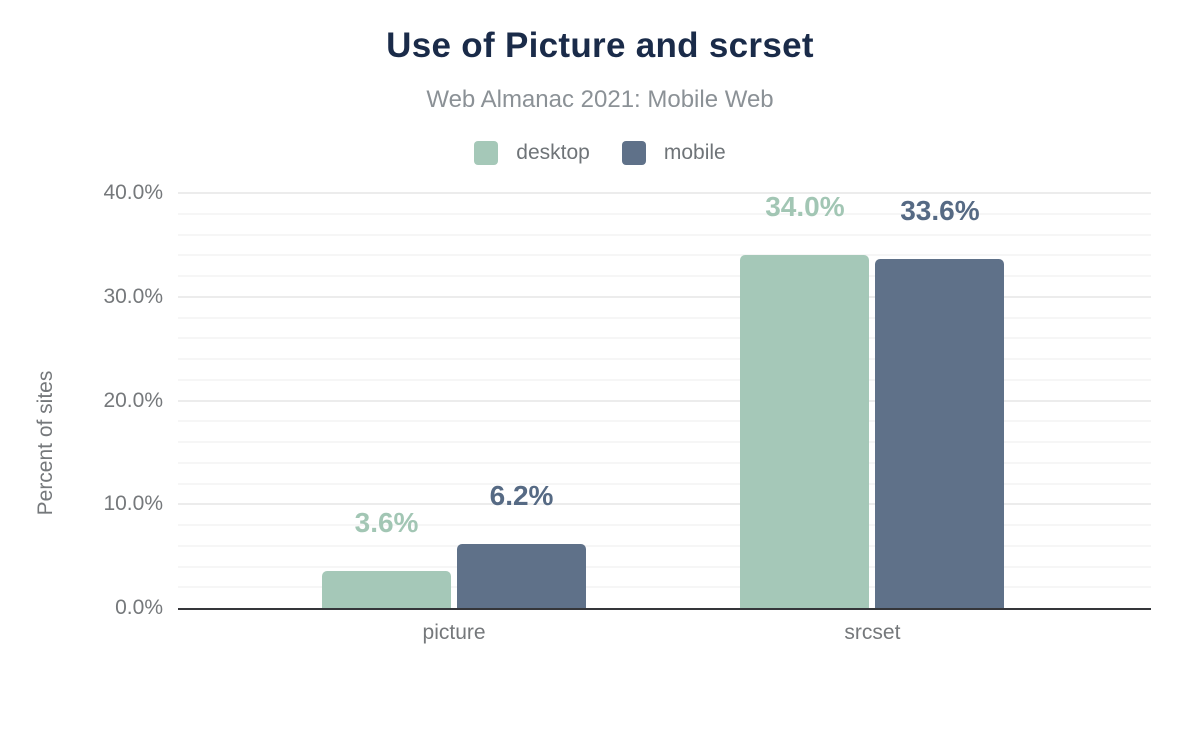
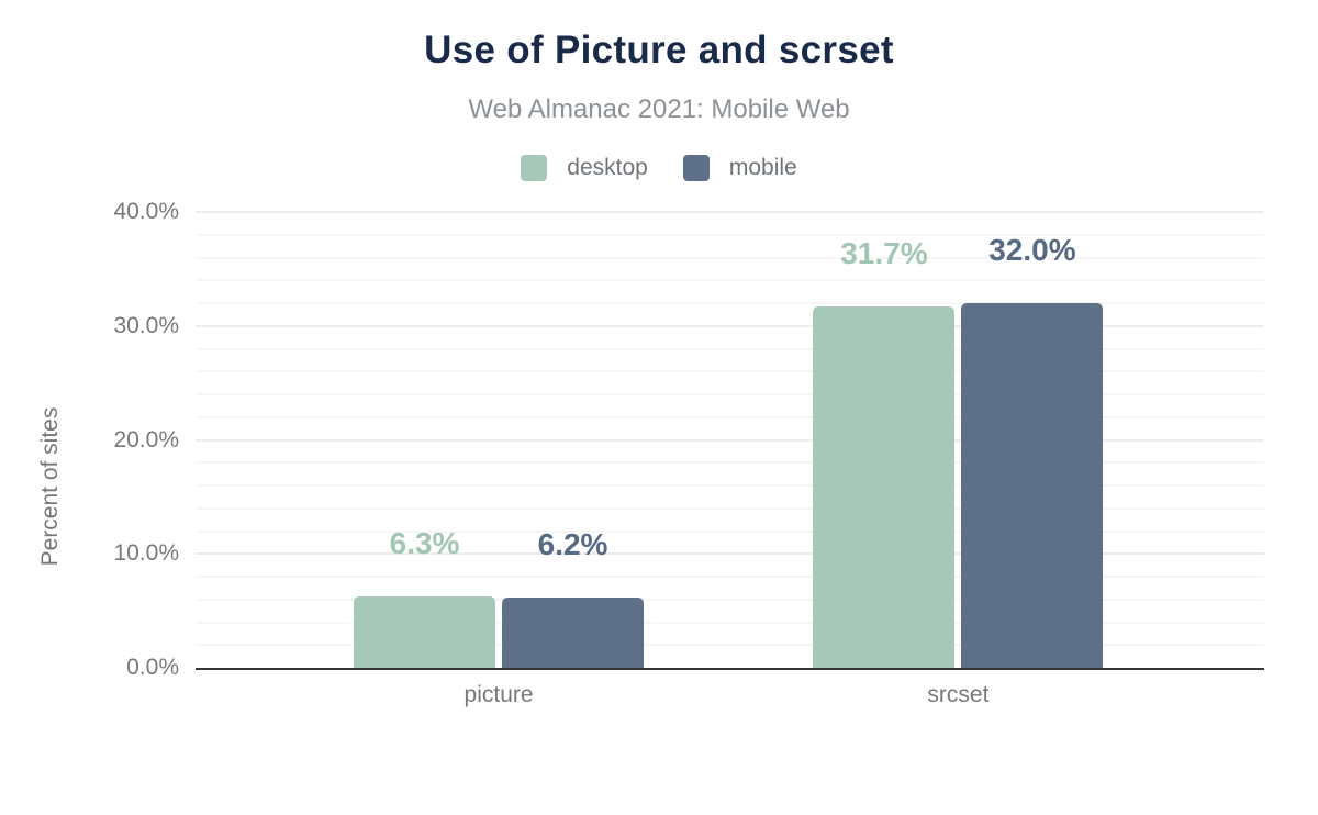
desktop/picture: 3.6% -> 6.3%
desktop/srcset: 34.0% -> 31.7%
mobile/srcset: 33.6% -> 32.0%
